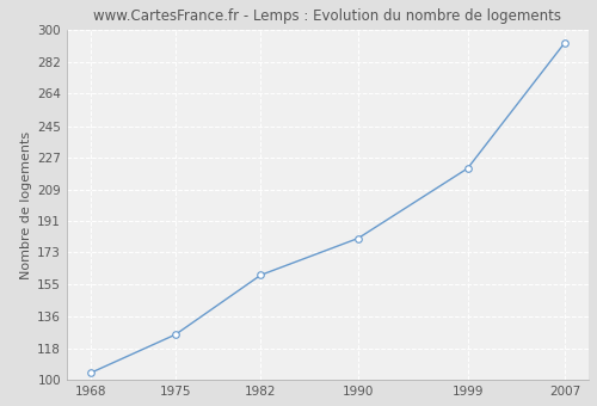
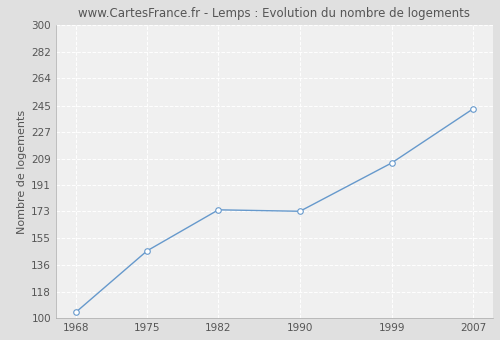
1975: 126 -> 146
1982: 160 -> 174
1990: 181 -> 173
1999: 221 -> 206
2007: 293 -> 243
